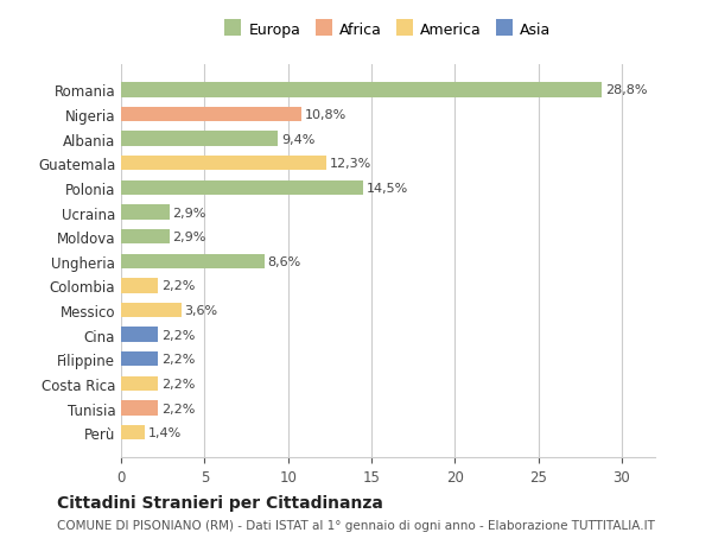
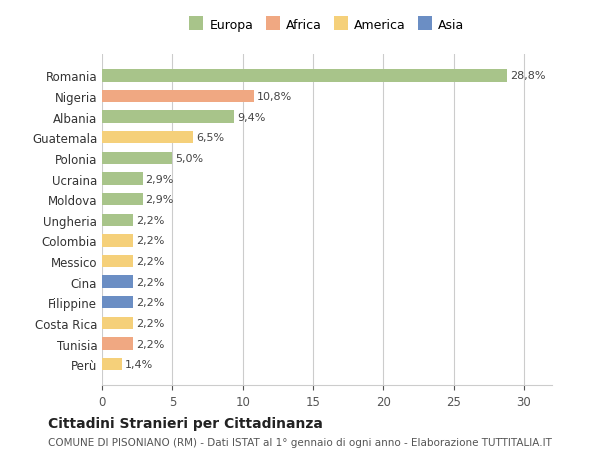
Guatemala: 12,3% -> 6,5%
Polonia: 14,5% -> 5,0%
Ungheria: 8,6% -> 2,2%
Messico: 3,6% -> 2,2%
